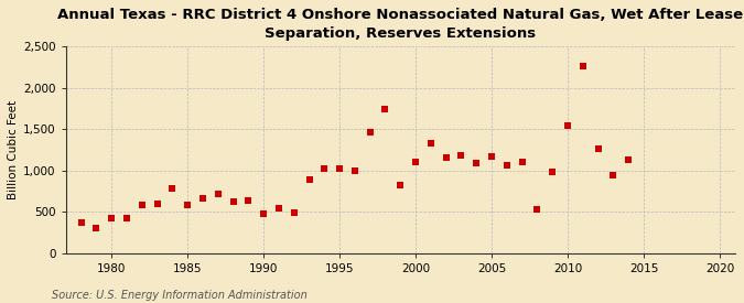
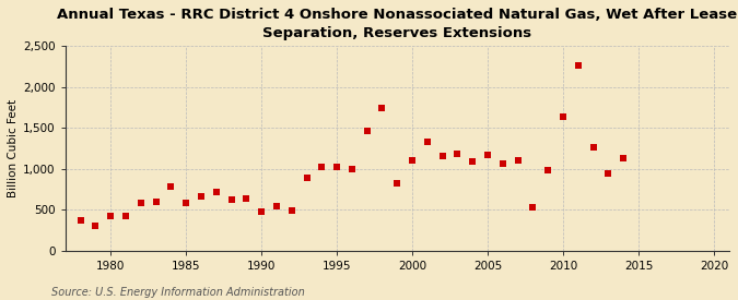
2010: 1,550 -> 1,640
